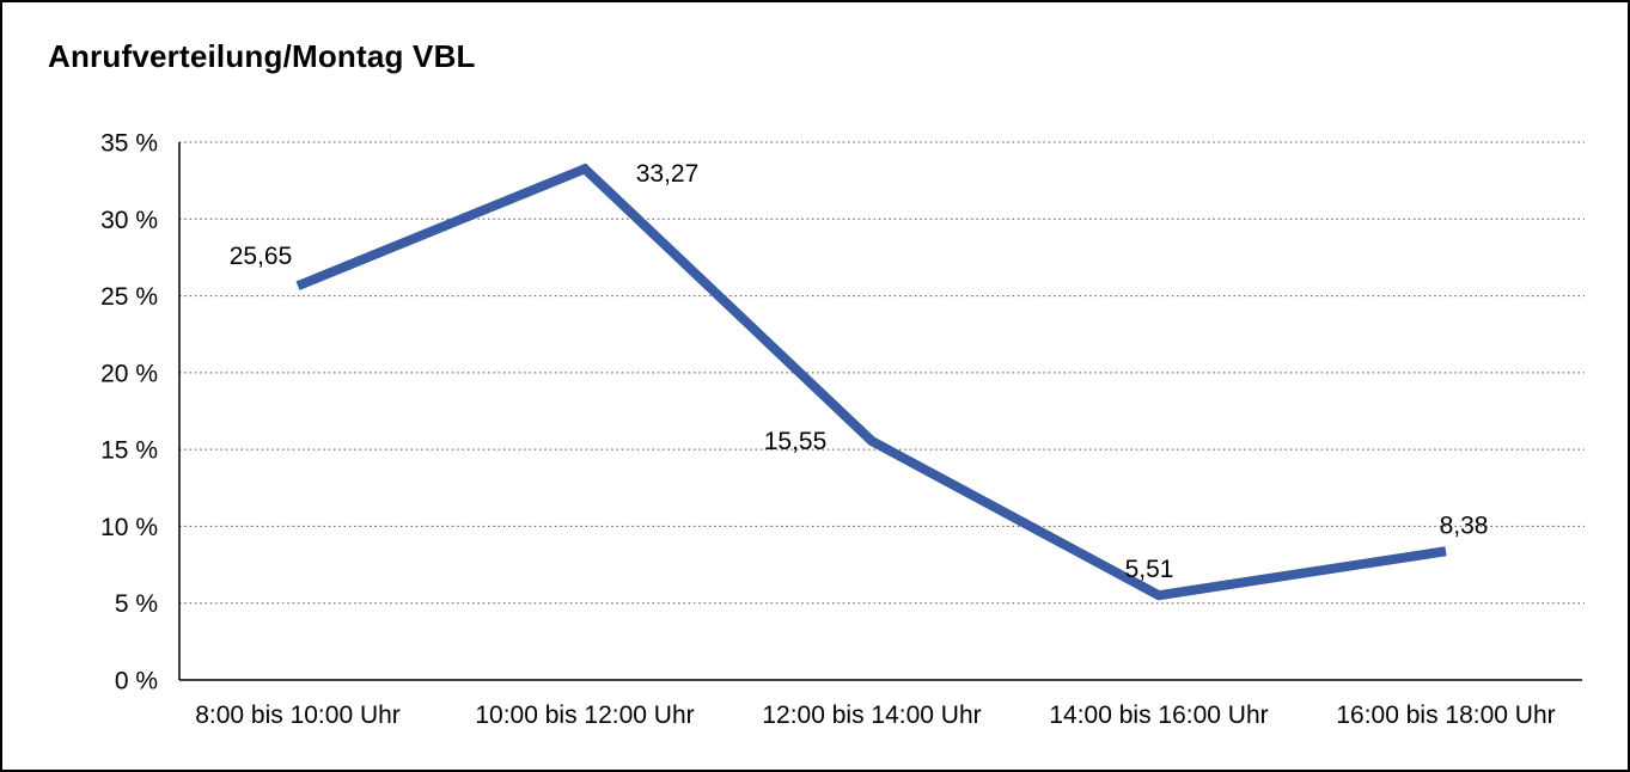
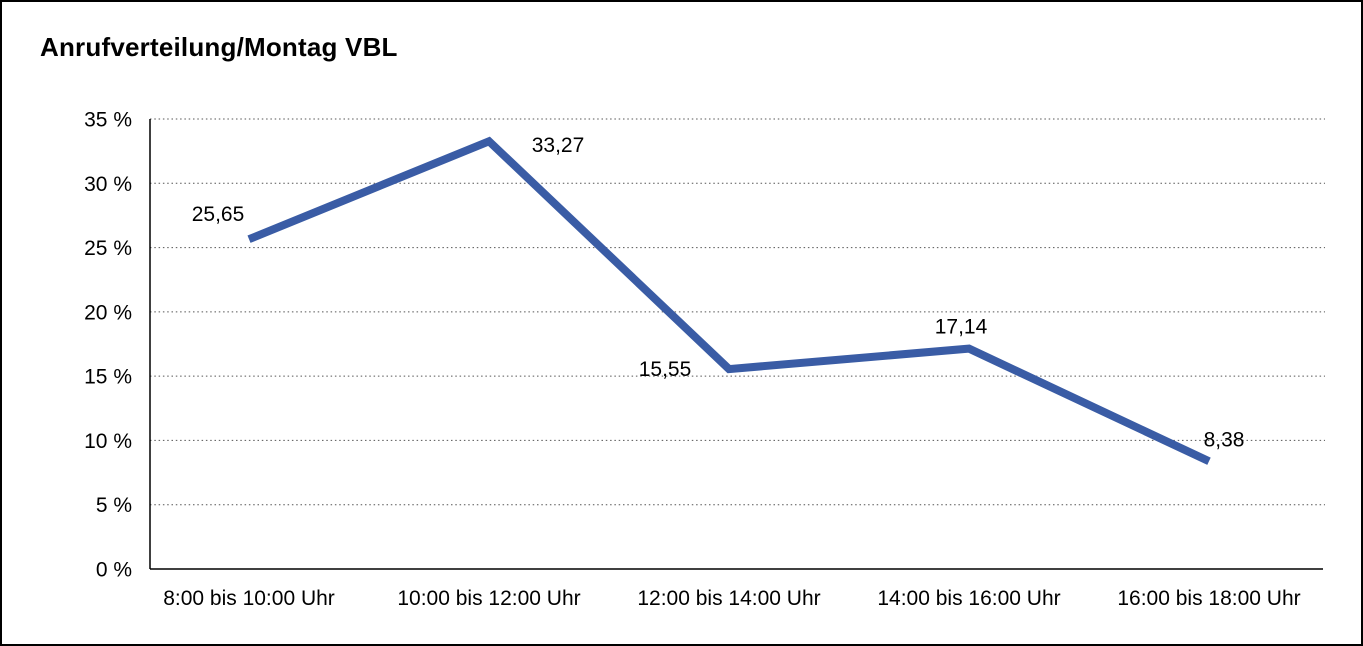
14:00 bis 16:00 Uhr: 5,51 -> 17,14
